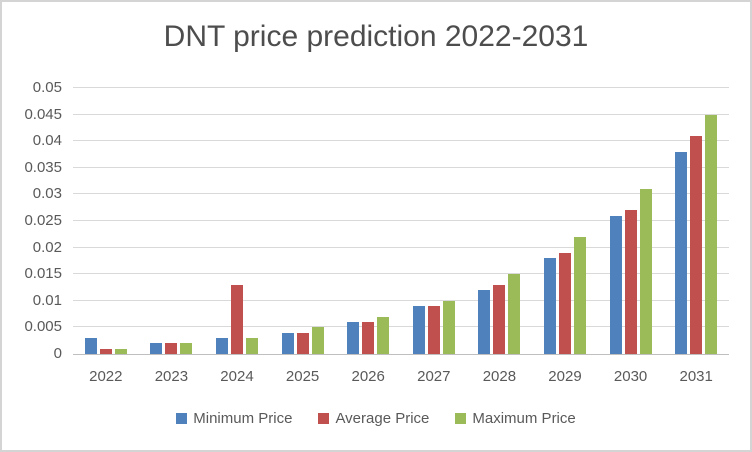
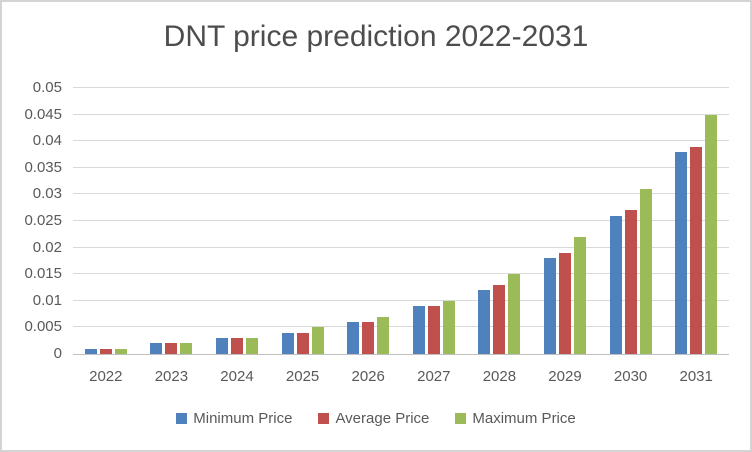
Minimum Price/2022: 0.003 -> 0.001
Average Price/2024: 0.013 -> 0.003
Average Price/2031: 0.041 -> 0.039
